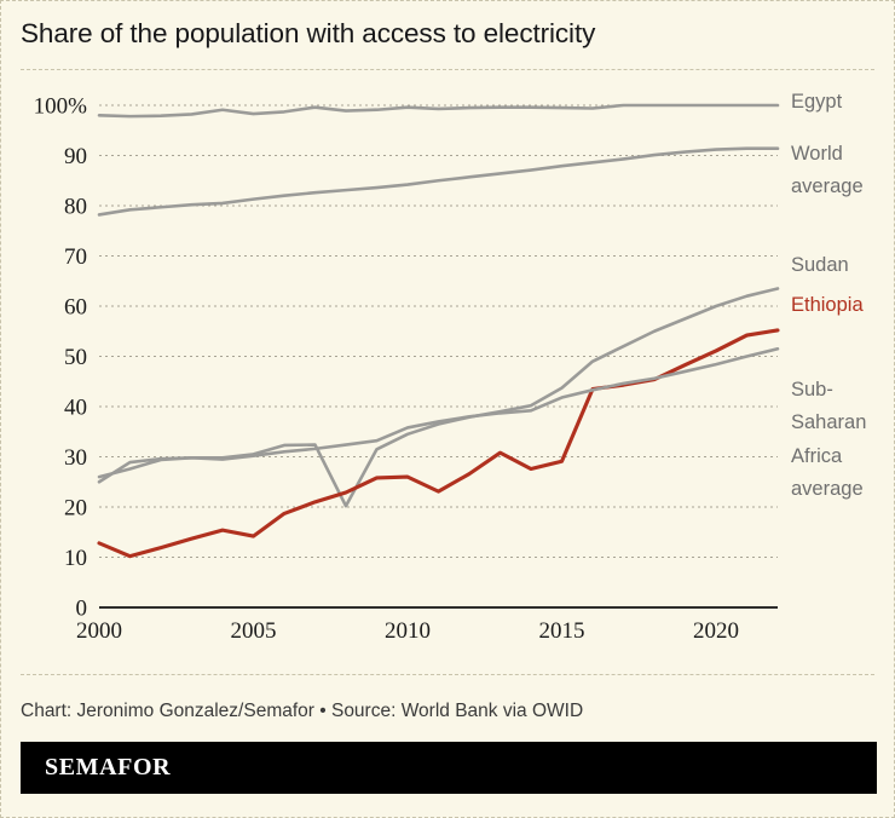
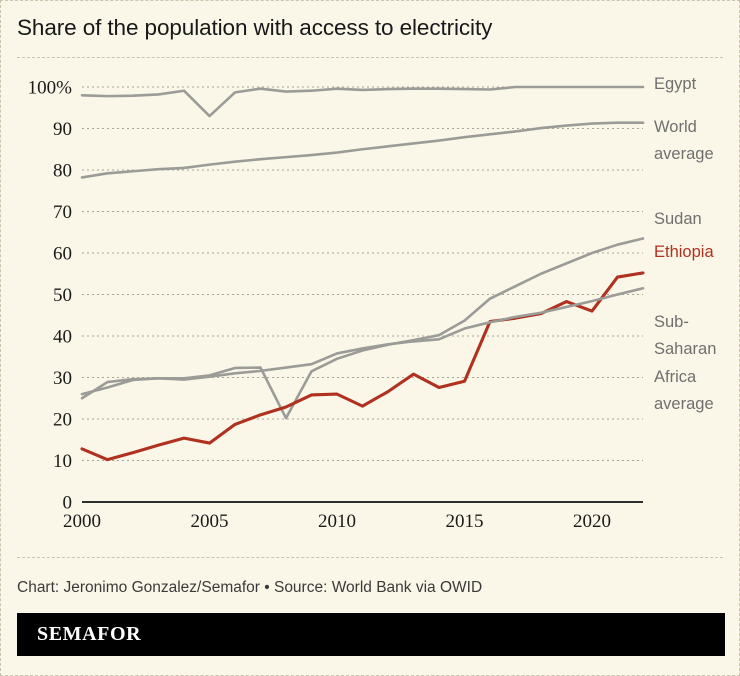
Egypt/2005: 98% -> 93%
Ethiopia/2020: 51% -> 46%
